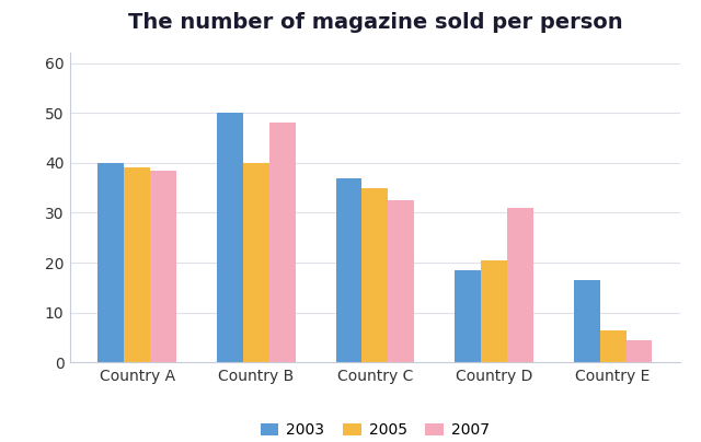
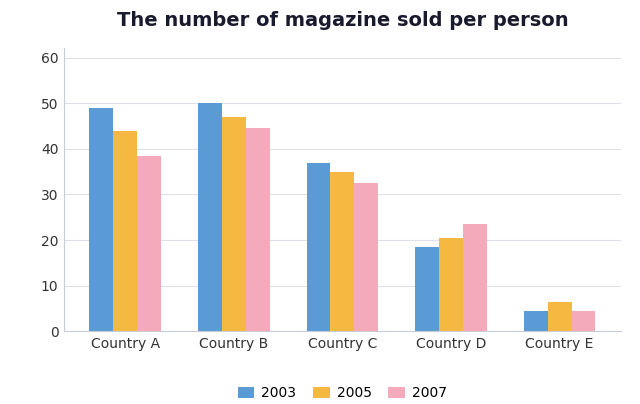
2003/Country A: 40.0 -> 49.0
2005/Country A: 39.0 -> 44.0
2005/Country B: 40.0 -> 47.0
2007/Country B: 48.0 -> 44.5
2007/Country D: 31.0 -> 23.5
2003/Country E: 16.5 -> 4.5
